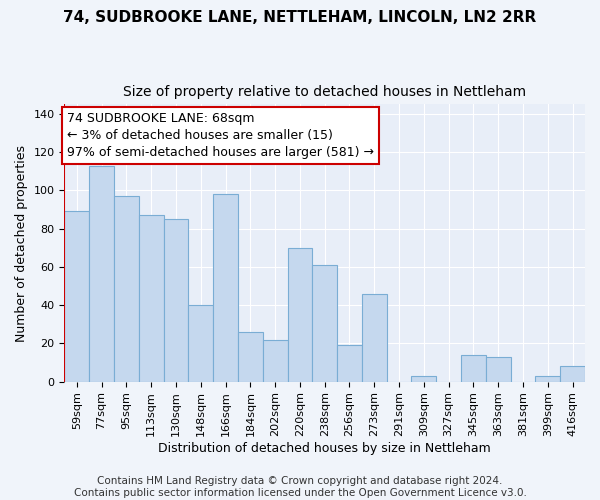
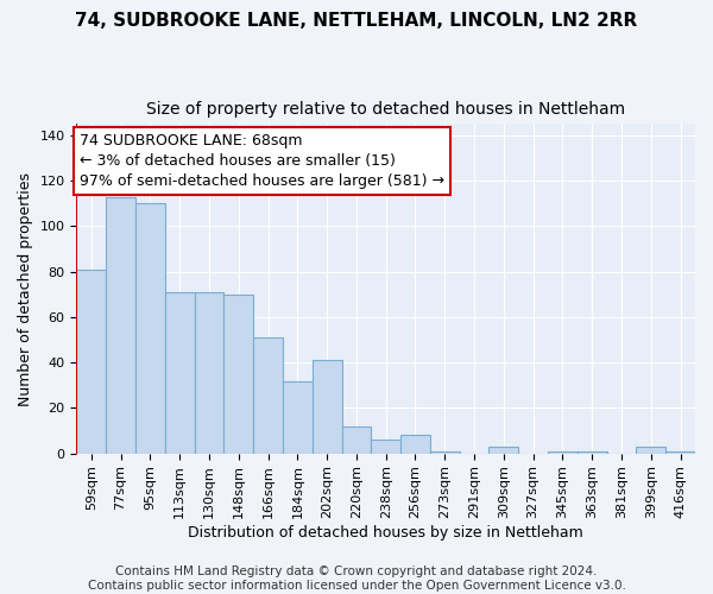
59sqm: 89 -> 81
95sqm: 97 -> 110
113sqm: 87 -> 71
130sqm: 85 -> 71
148sqm: 40 -> 70
166sqm: 98 -> 51
184sqm: 26 -> 32
202sqm: 22 -> 41
220sqm: 70 -> 12
238sqm: 61 -> 6
256sqm: 19 -> 8
273sqm: 46 -> 1
345sqm: 14 -> 1
363sqm: 13 -> 1
416sqm: 8 -> 1
